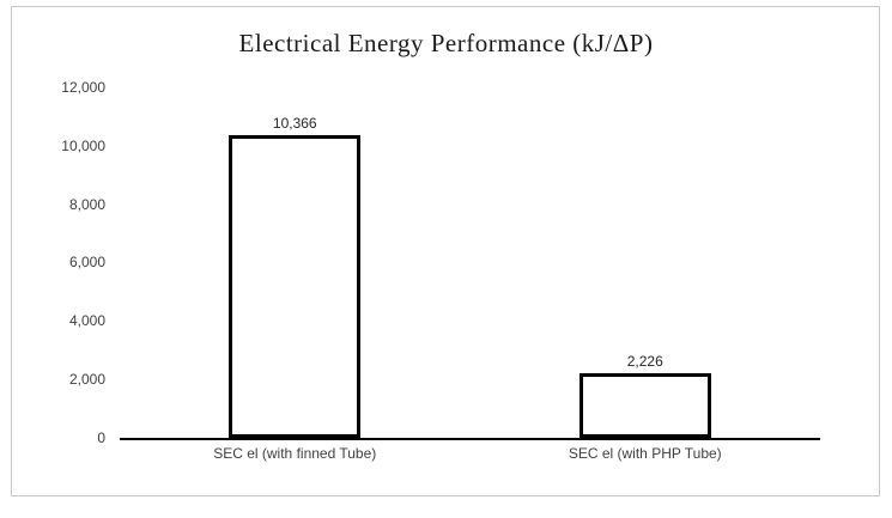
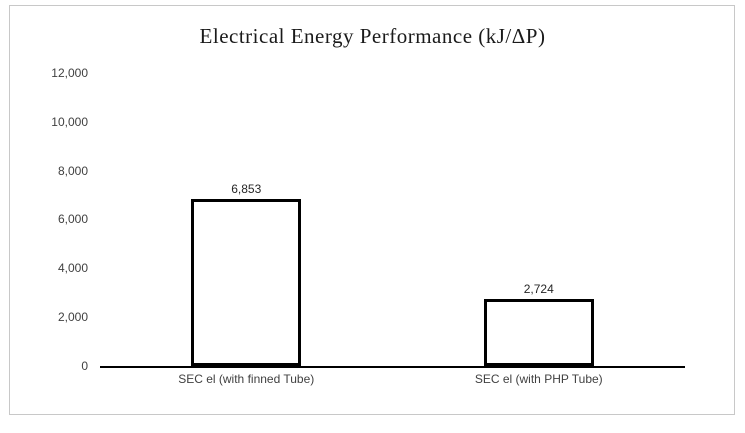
SEC el (with finned Tube): 10,366 -> 6,853
SEC el (with PHP Tube): 2,226 -> 2,724
